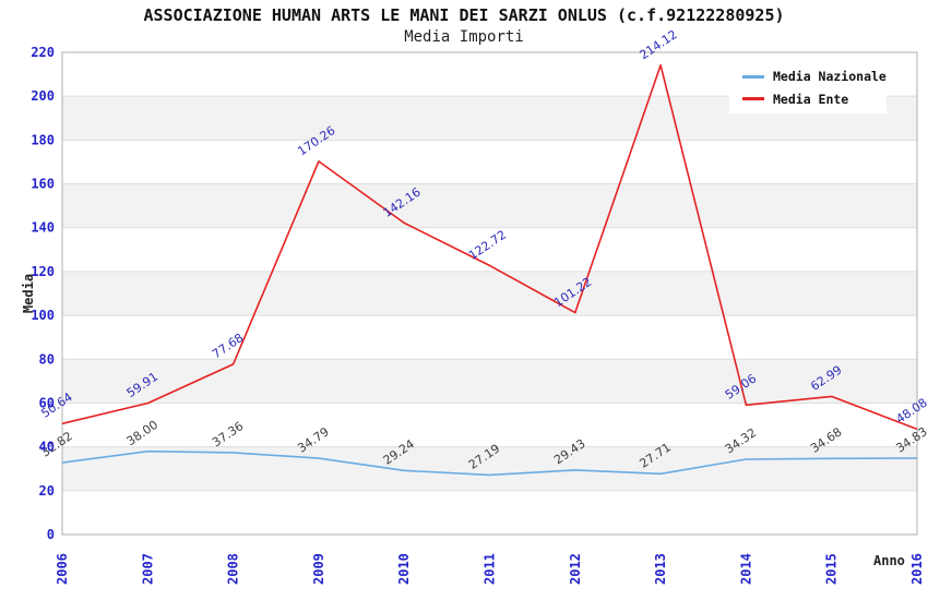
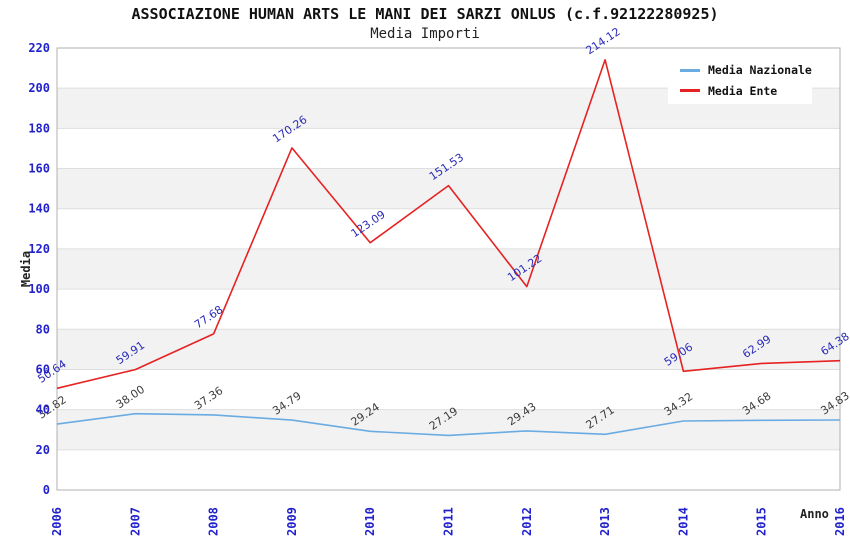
Media Ente/2010: 142.16 -> 123.09
Media Ente/2011: 122.72 -> 151.53
Media Ente/2016: 48.08 -> 64.38
